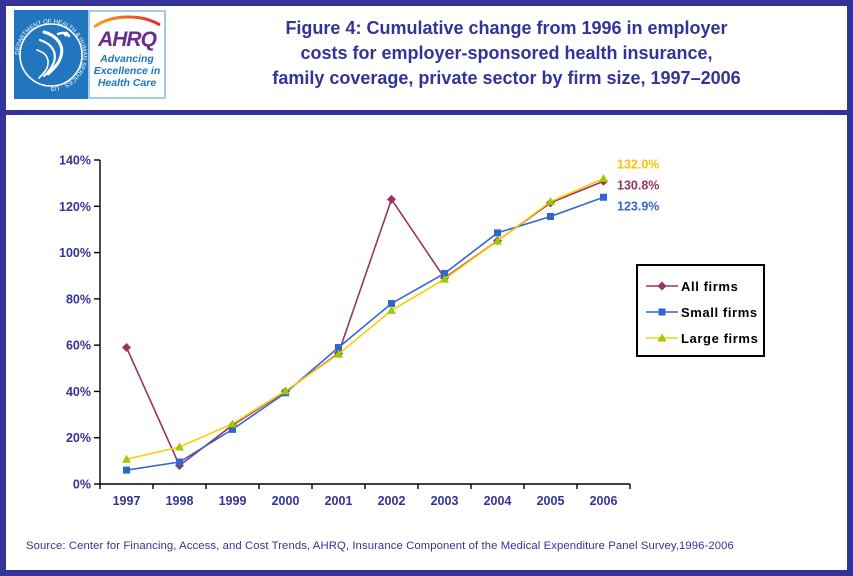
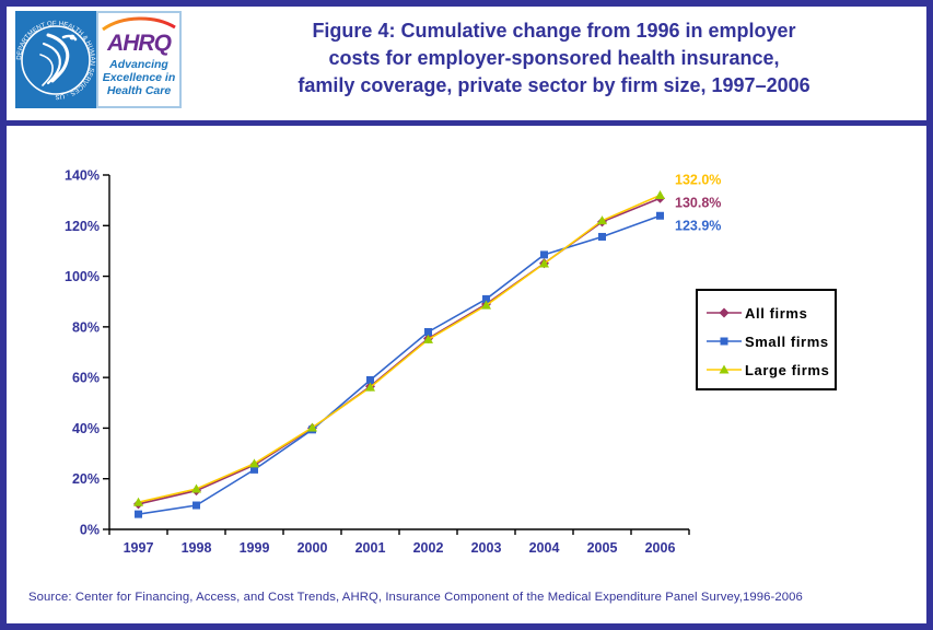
All firms/1997: 59% -> 10%
All firms/1998: 8% -> 15%
All firms/2002: 123% -> 75%
